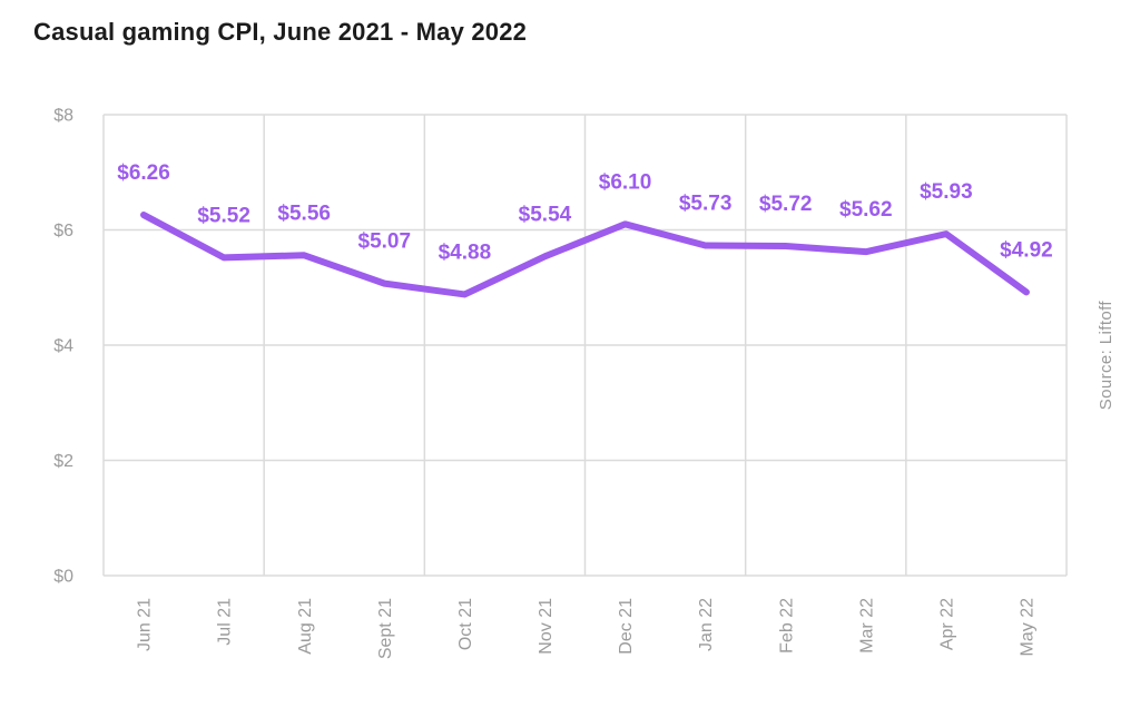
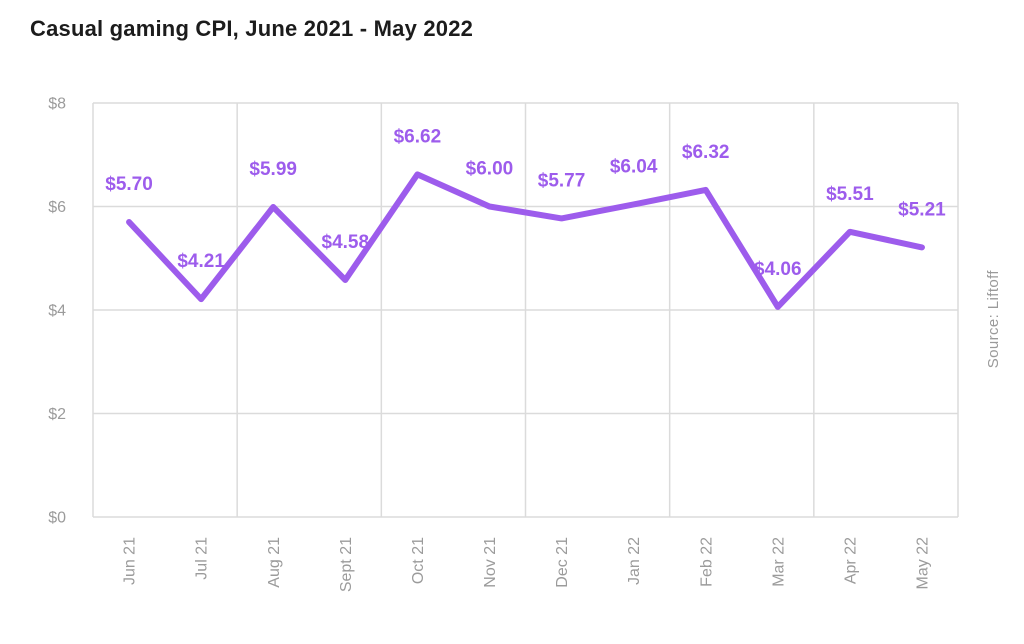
Jun 21: $6.26 -> $5.70
Jul 21: $5.52 -> $4.21
Aug 21: $5.56 -> $5.99
Sept 21: $5.07 -> $4.58
Oct 21: $4.88 -> $6.62
Nov 21: $5.54 -> $6.00
Dec 21: $6.10 -> $5.77
Jan 22: $5.73 -> $6.04
Feb 22: $5.72 -> $6.32
Mar 22: $5.62 -> $4.06
Apr 22: $5.93 -> $5.51
May 22: $4.92 -> $5.21
